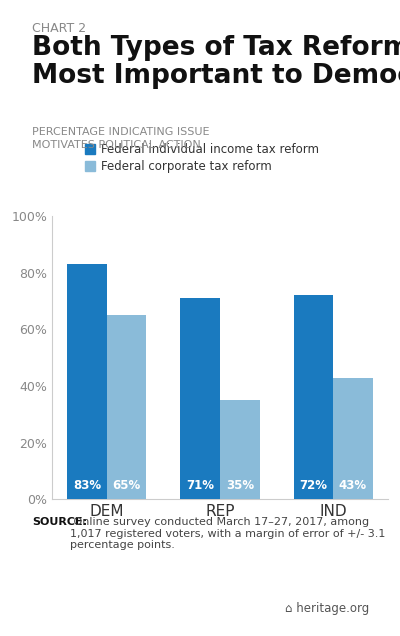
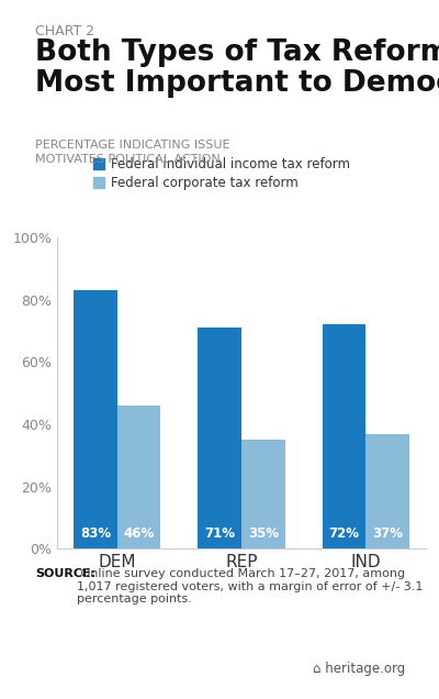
Federal corporate tax reform/DEM: 65% -> 46%
Federal corporate tax reform/IND: 43% -> 37%
